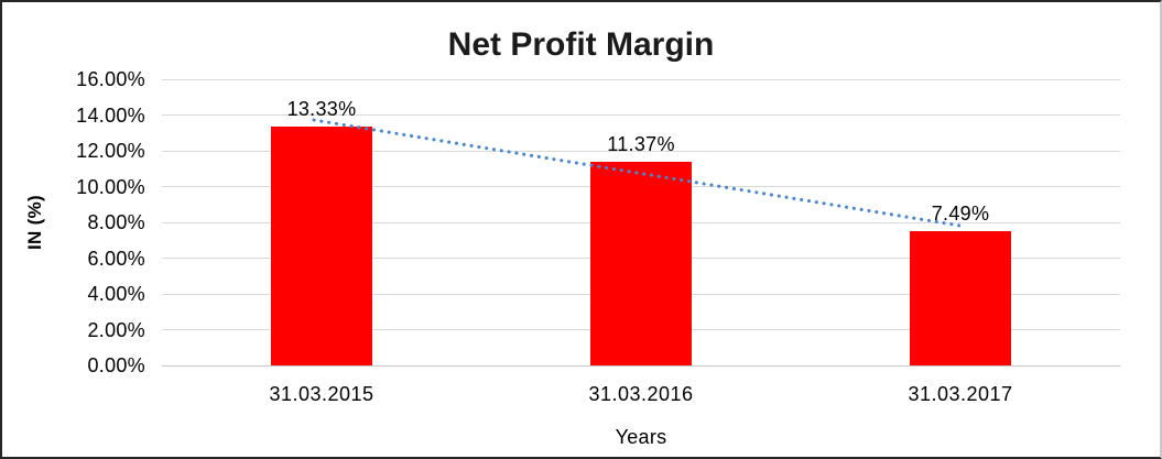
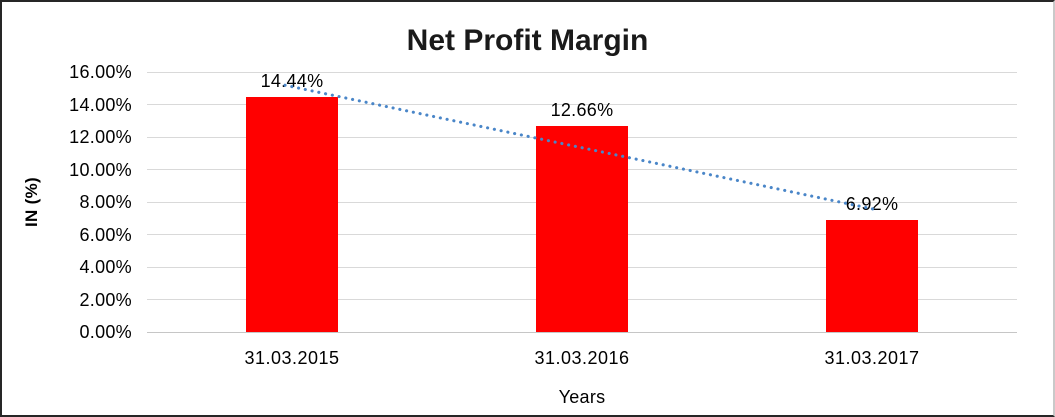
31.03.2015: 13.33% -> 14.44%
31.03.2016: 11.37% -> 12.66%
31.03.2017: 7.49% -> 6.92%
